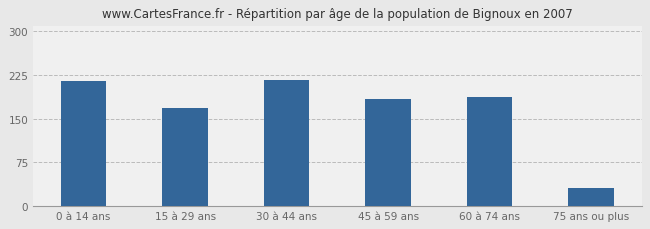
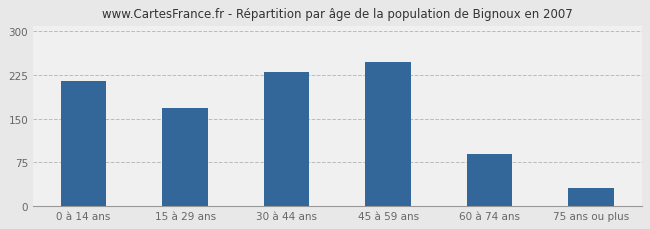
30 à 44 ans: 216 -> 230
45 à 59 ans: 184 -> 248
60 à 74 ans: 188 -> 90
